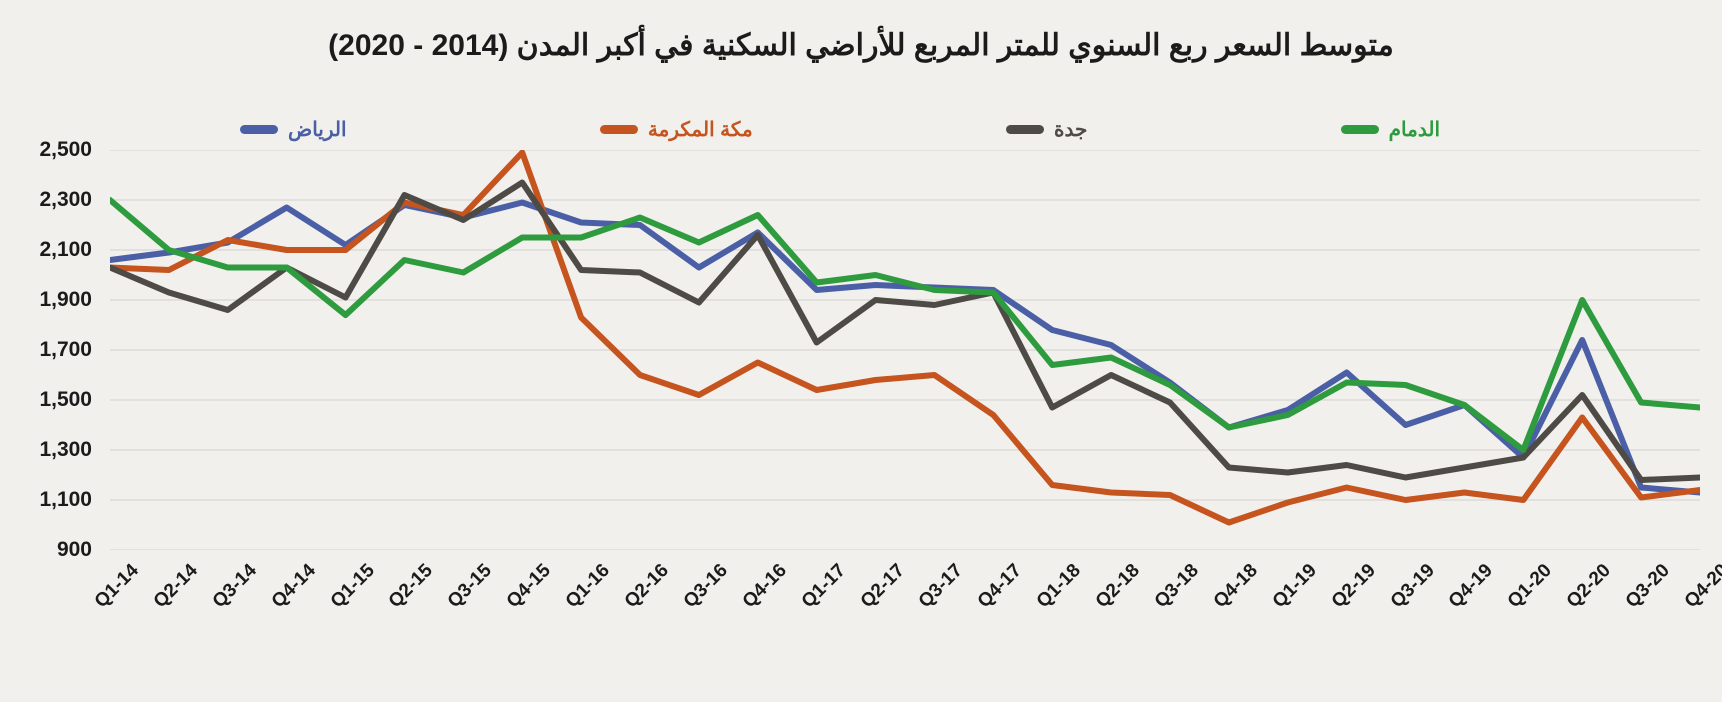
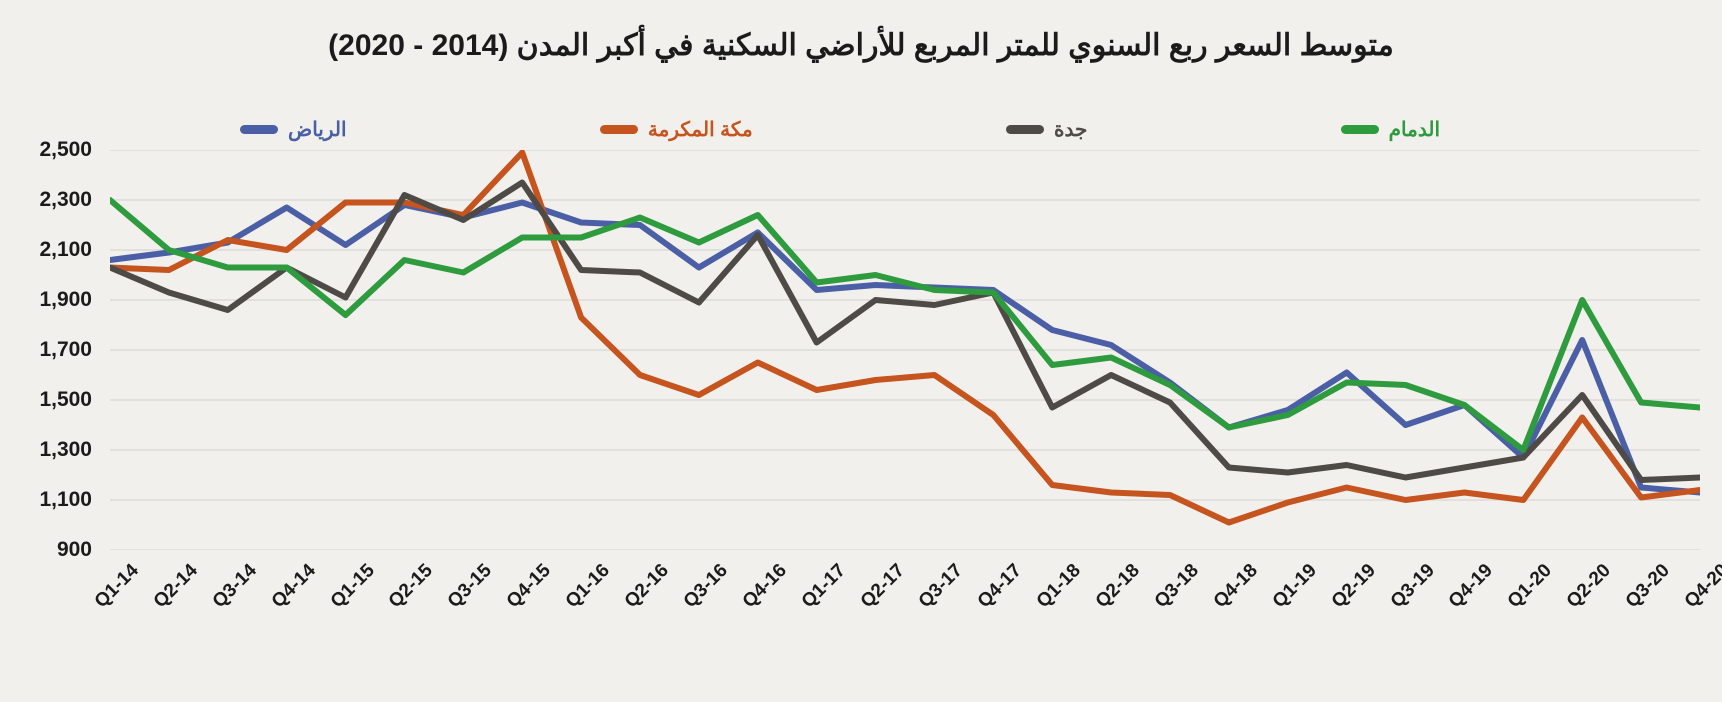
مكة المكرمة/Q1-15: 2100 -> 2290
